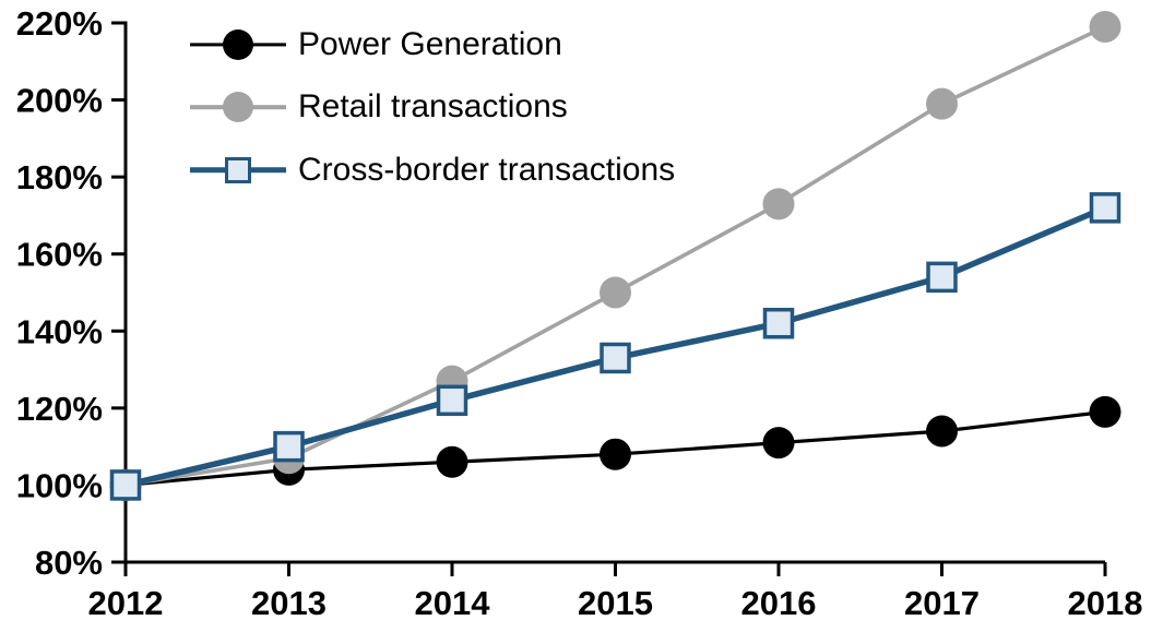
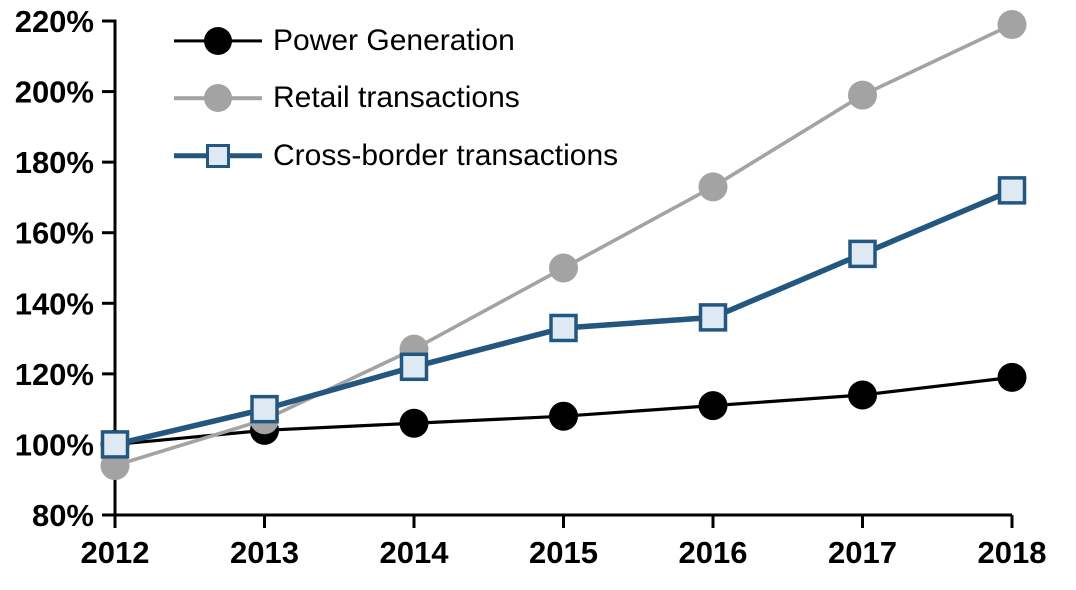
Retail transactions/2012: 100% -> 94%
Cross-border transactions/2016: 142% -> 136%
